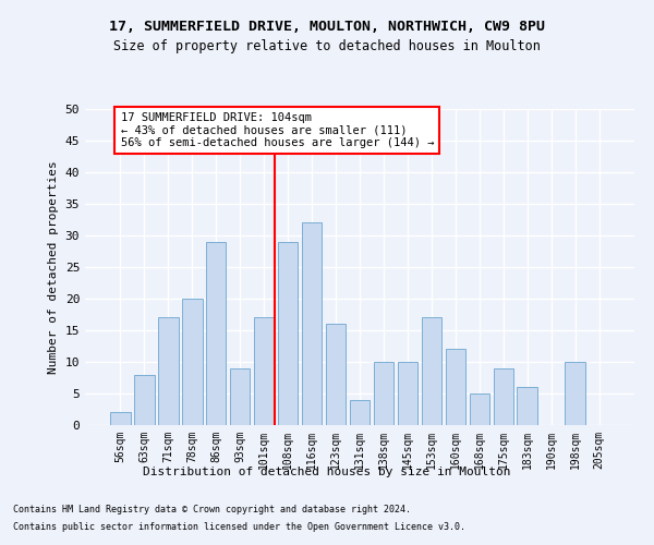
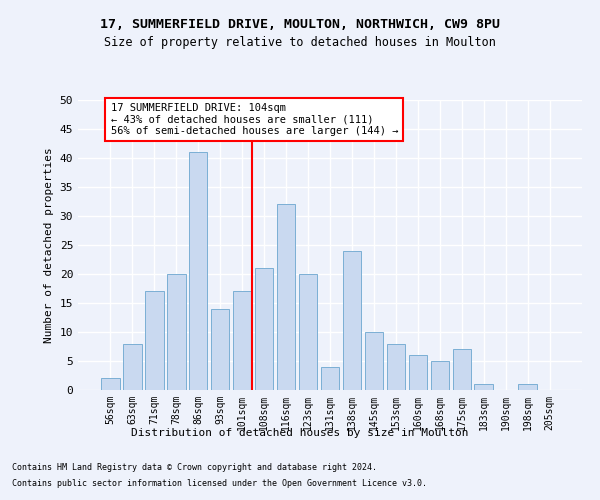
86sqm: 29 -> 41
93sqm: 9 -> 14
108sqm: 29 -> 21
123sqm: 16 -> 20
138sqm: 10 -> 24
153sqm: 17 -> 8
160sqm: 12 -> 6
175sqm: 9 -> 7
183sqm: 6 -> 1
198sqm: 10 -> 1
